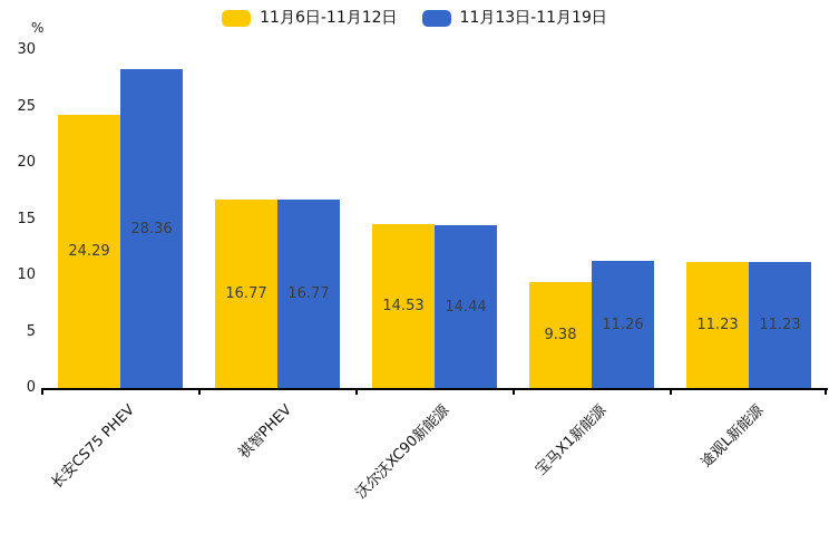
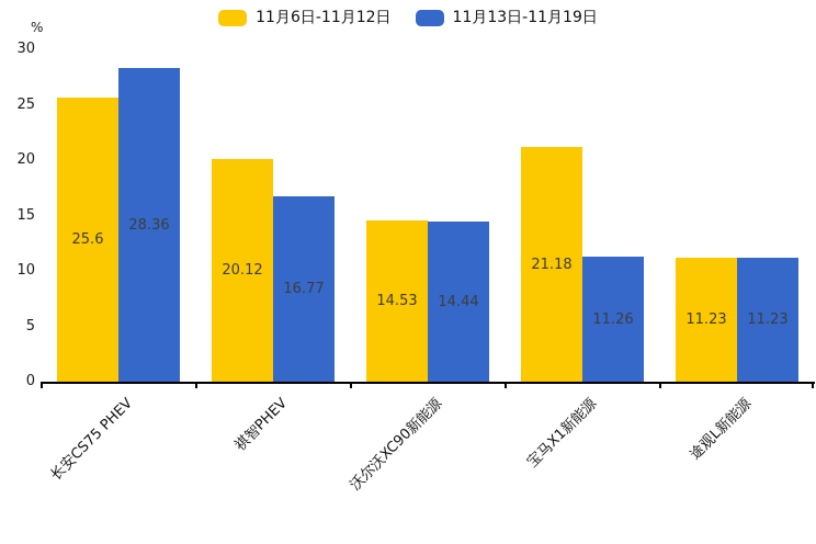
11月6日-11月12日/长安CS75 PHEV: 24.29 -> 25.6
11月6日-11月12日/祺智PHEV: 16.77 -> 20.12
11月6日-11月12日/宝马X1新能源: 9.38 -> 21.18
